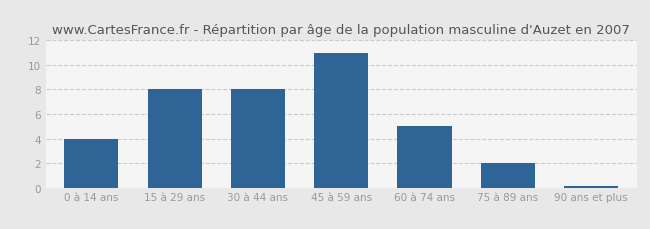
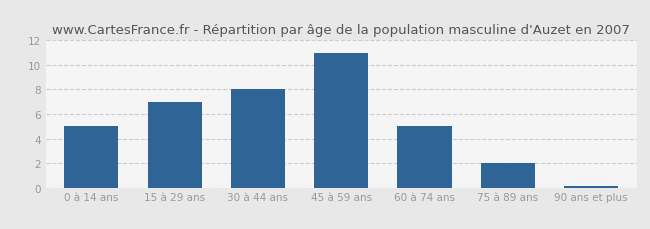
0 à 14 ans: 4.0 -> 5.0
15 à 29 ans: 8.0 -> 7.0
